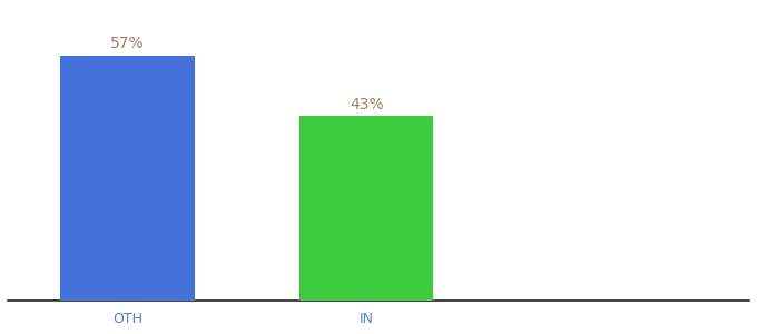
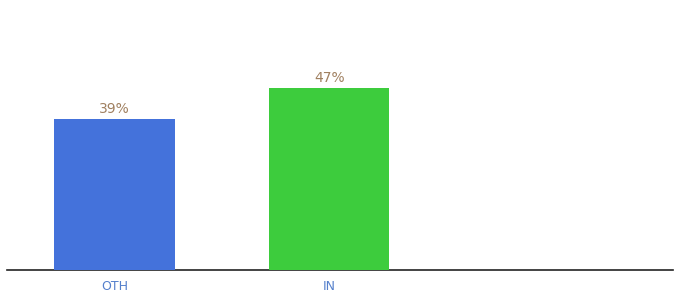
OTH: 57% -> 39%
IN: 43% -> 47%
